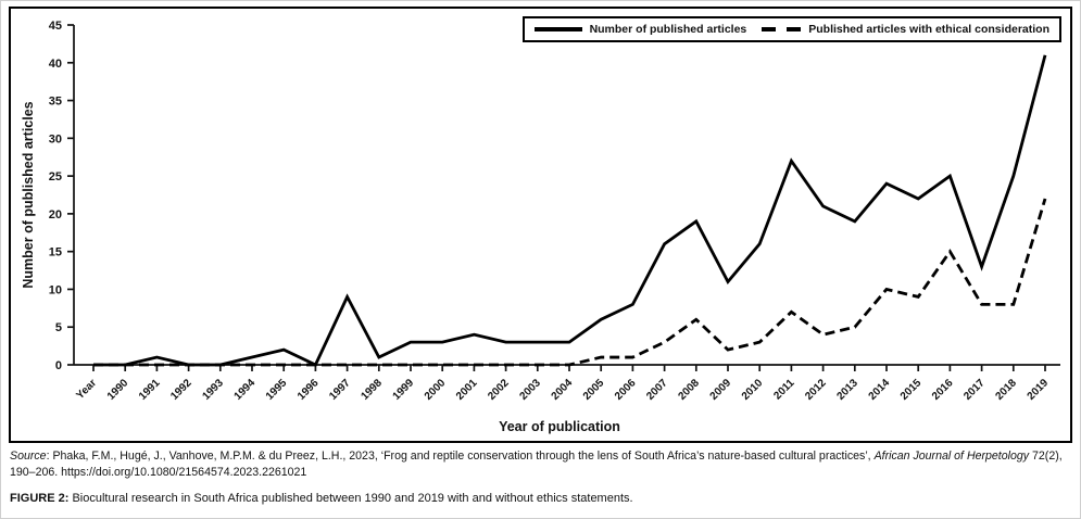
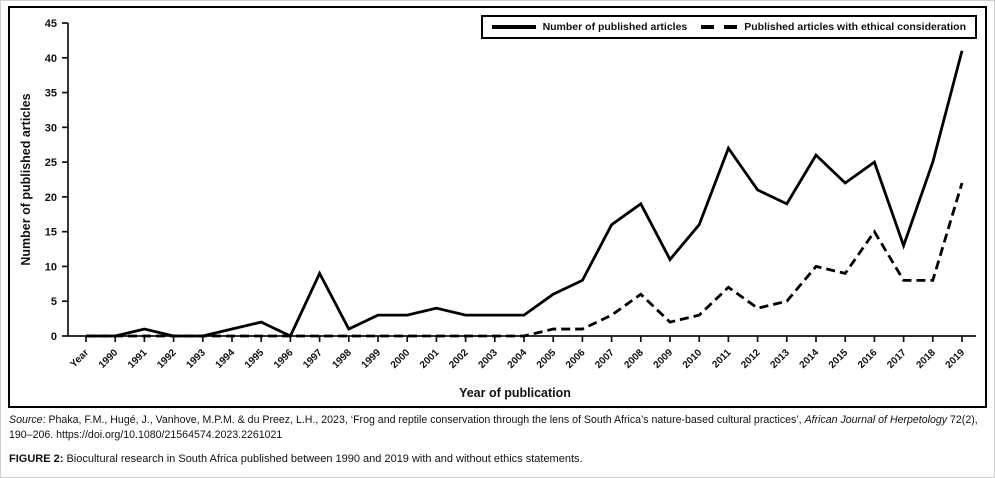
Number of published articles/2014: 24 -> 26
